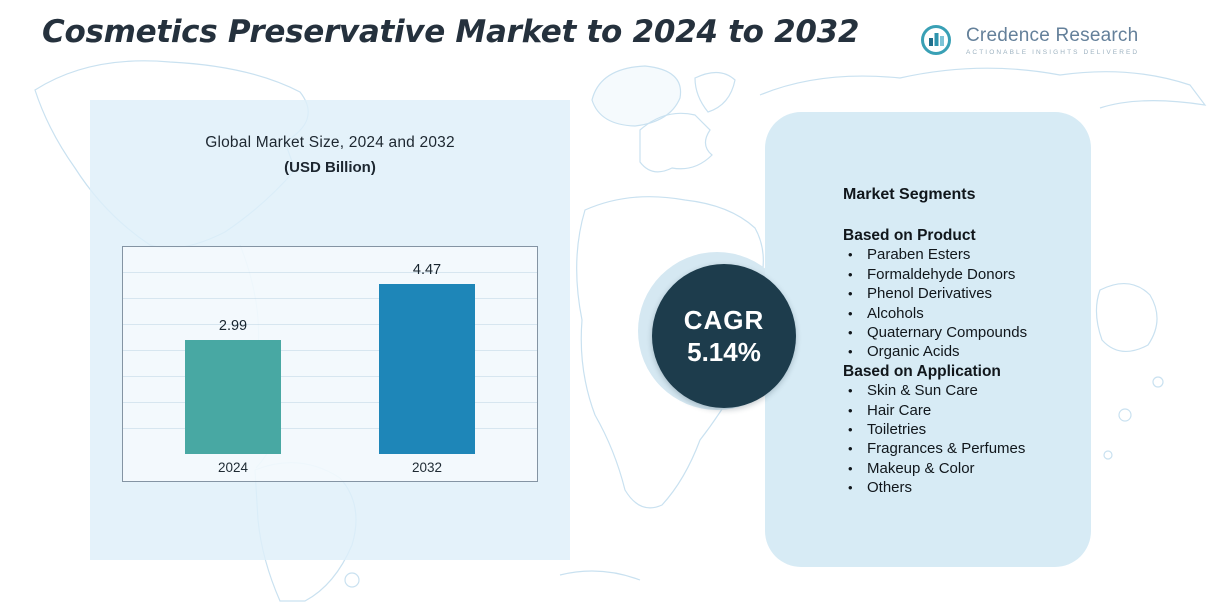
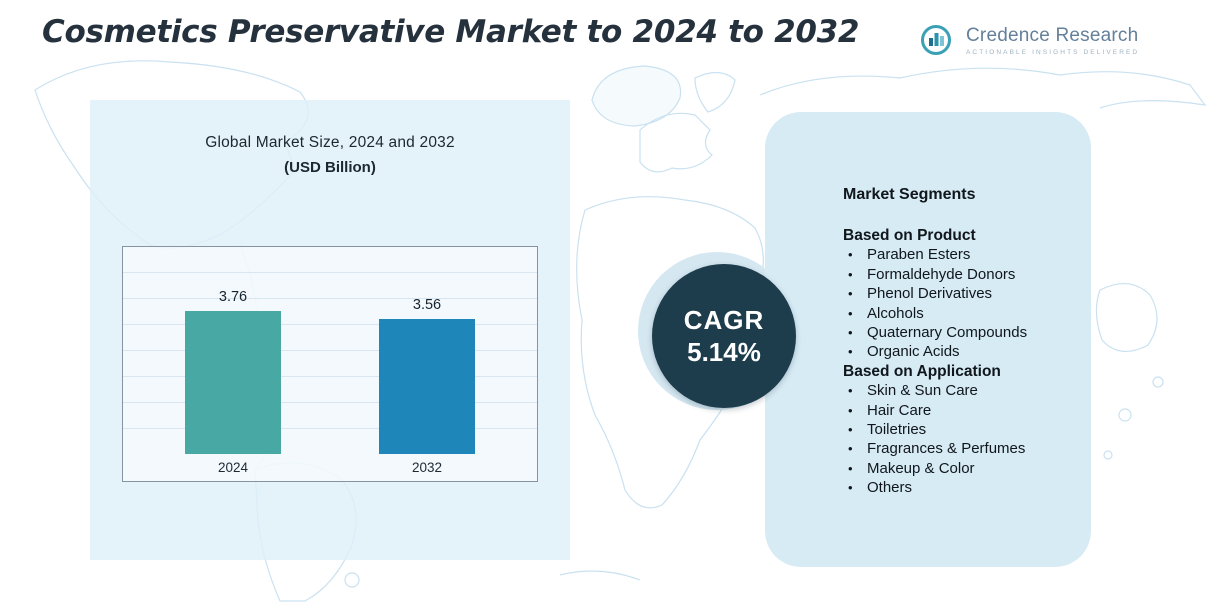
2024: 2.99 -> 3.76
2032: 4.47 -> 3.56
